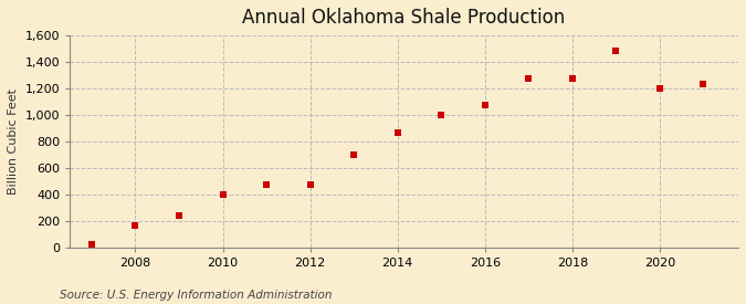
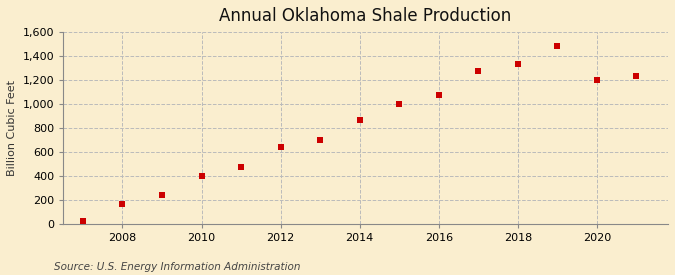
2012: 480 -> 640
2018: 1,280 -> 1,330
